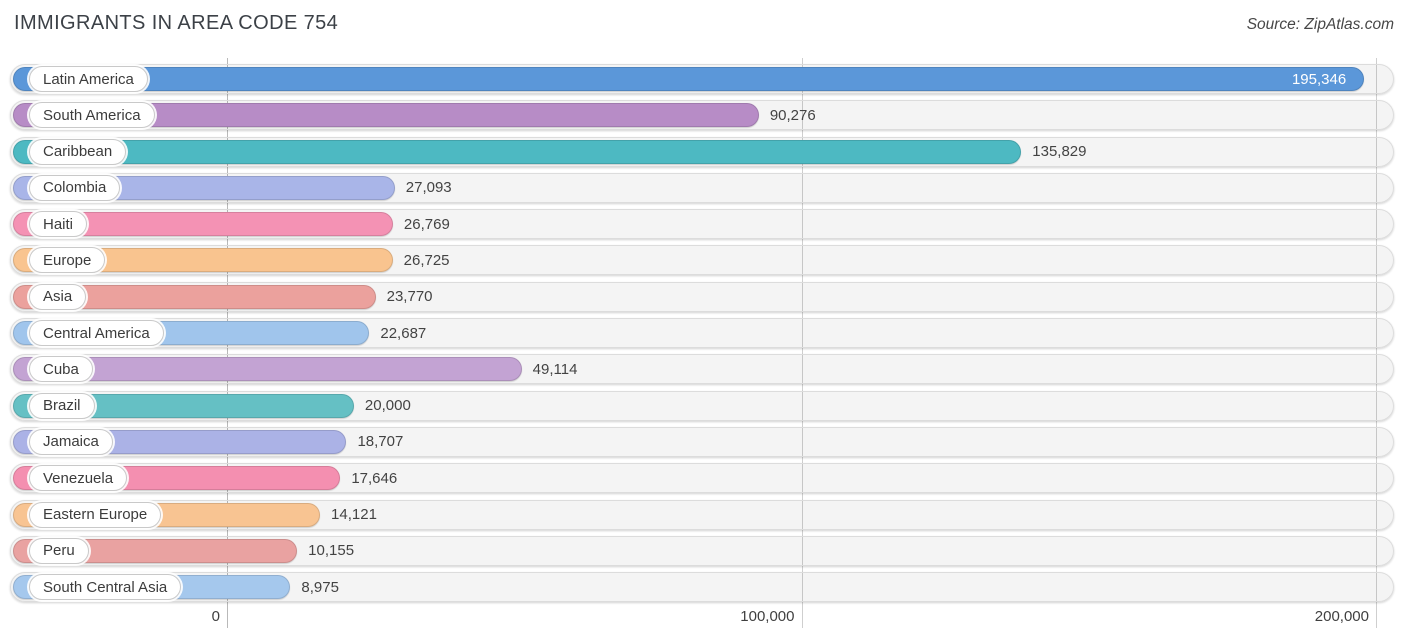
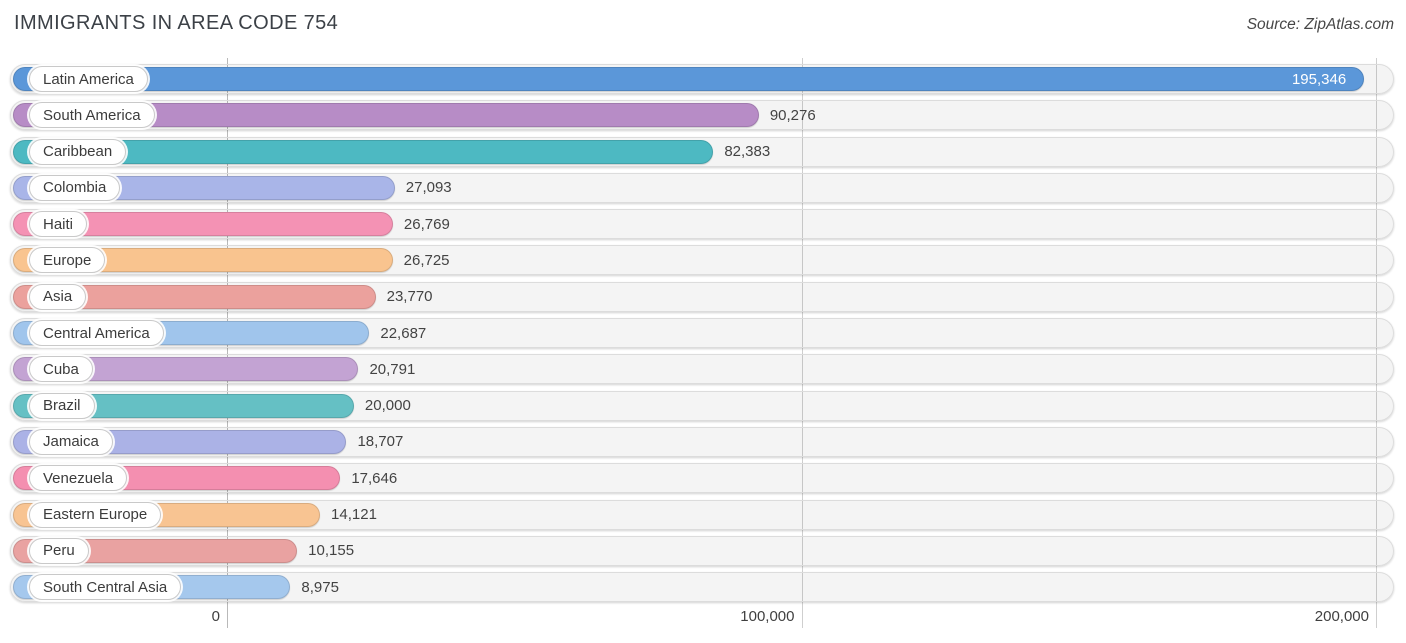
Caribbean: 135,829 -> 82,383
Cuba: 49,114 -> 20,791
